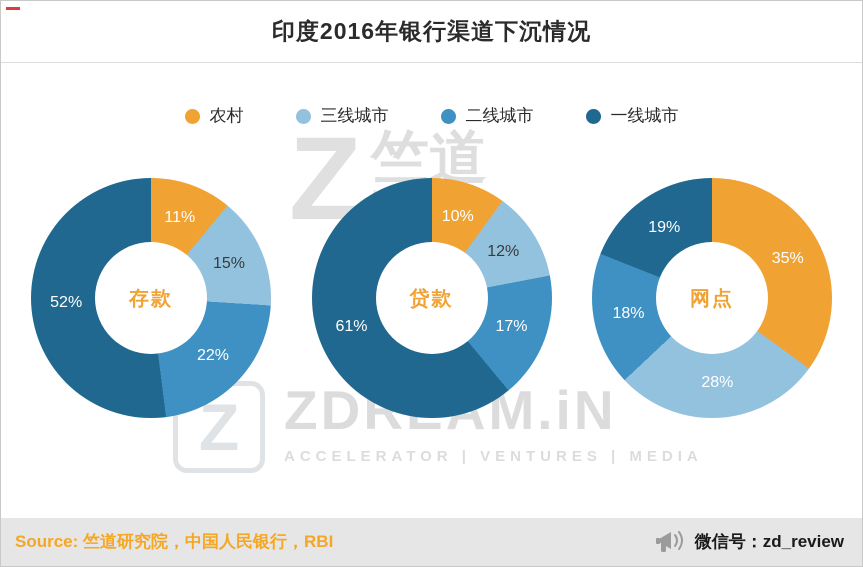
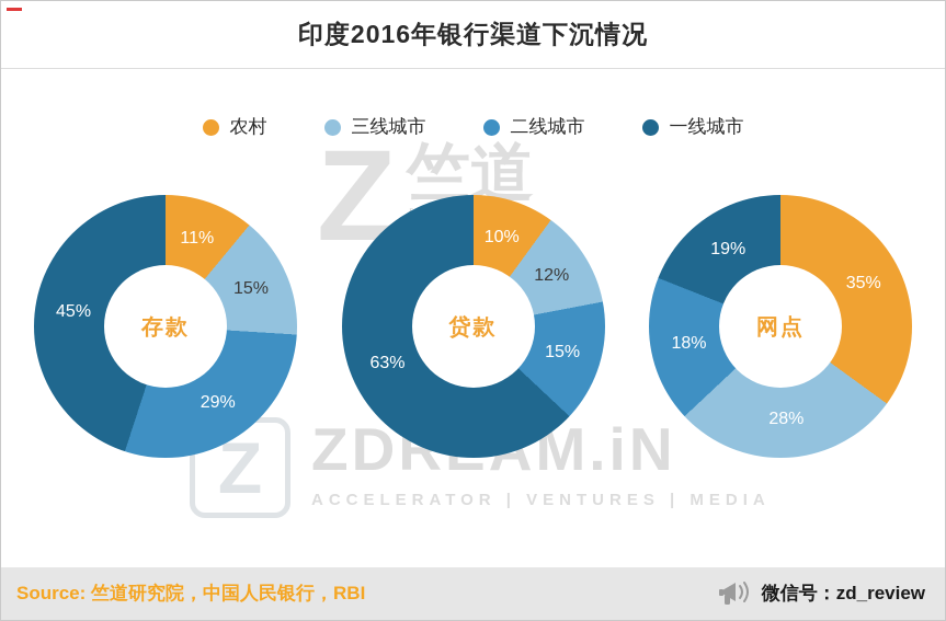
存款/二线城市: 22% -> 29%
存款/一线城市: 52% -> 45%
贷款/二线城市: 17% -> 15%
贷款/一线城市: 61% -> 63%
